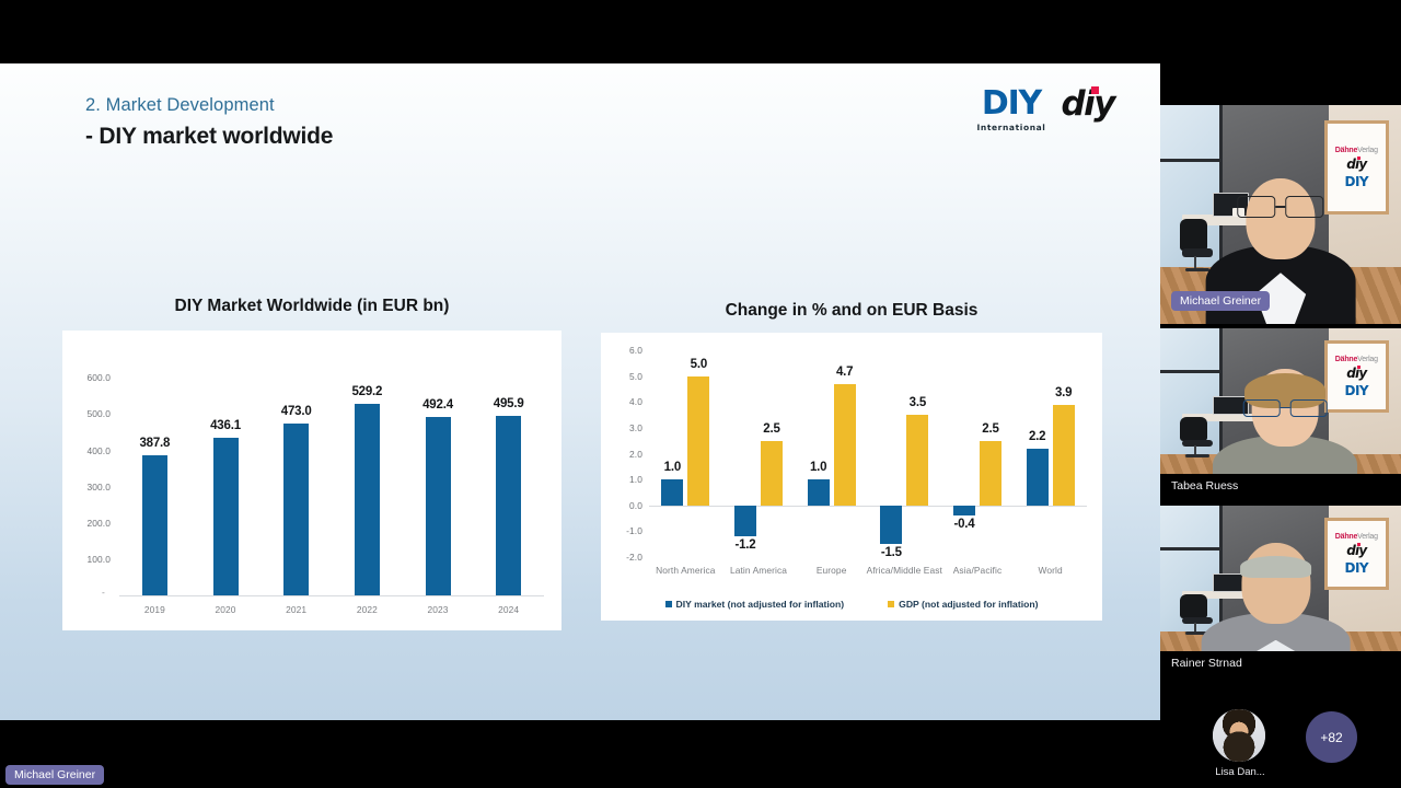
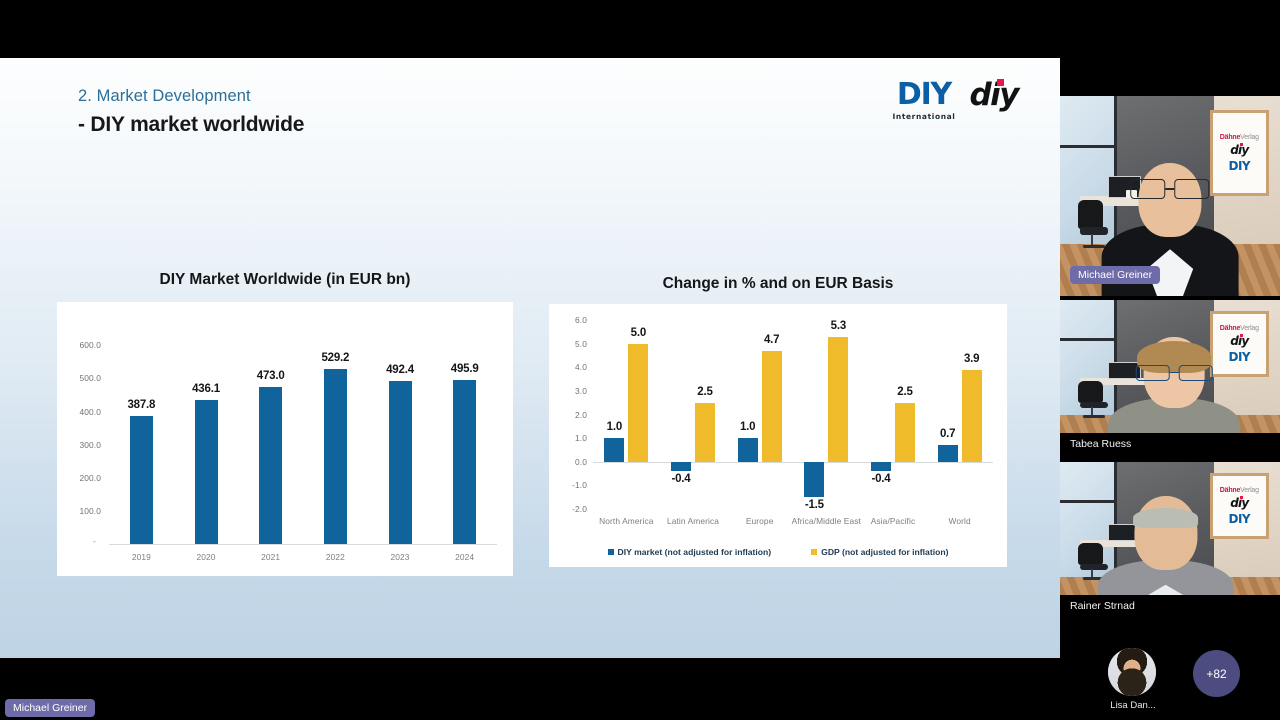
Change in % and on EUR Basis/DIY market (not adjusted for inflation)/Latin America: -1.2 -> -0.4
Change in % and on EUR Basis/GDP (not adjusted for inflation)/Africa/Middle East: 3.5 -> 5.3
Change in % and on EUR Basis/DIY market (not adjusted for inflation)/World: 2.2 -> 0.7
